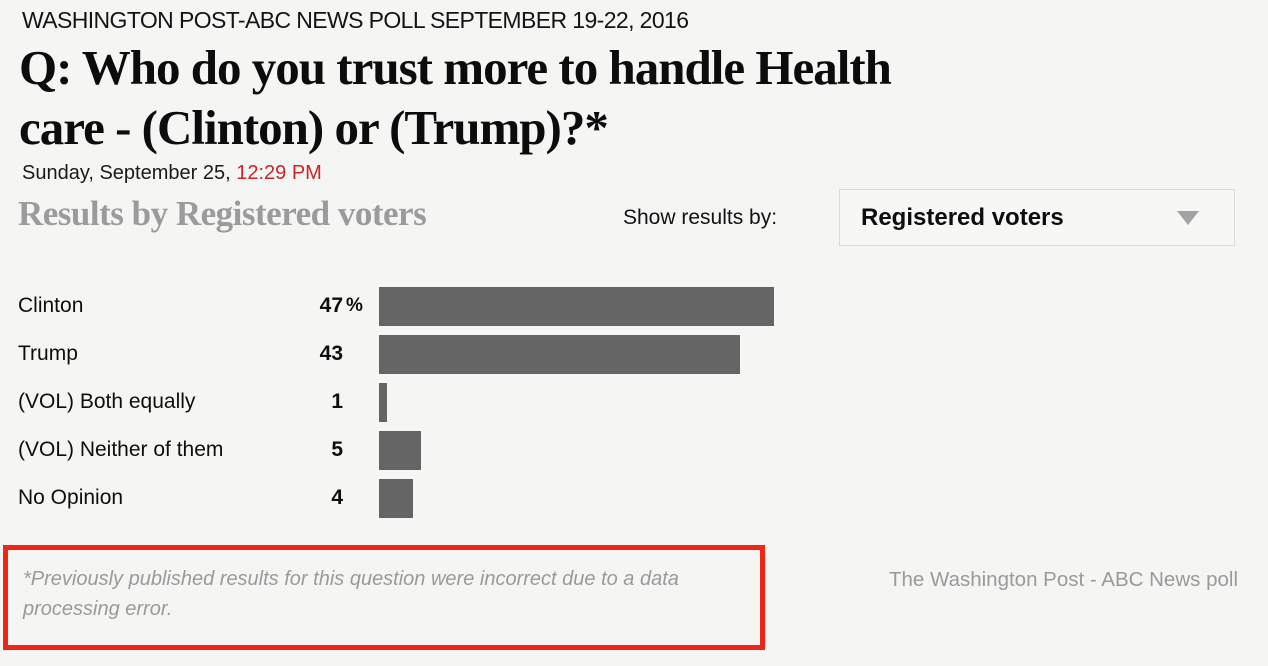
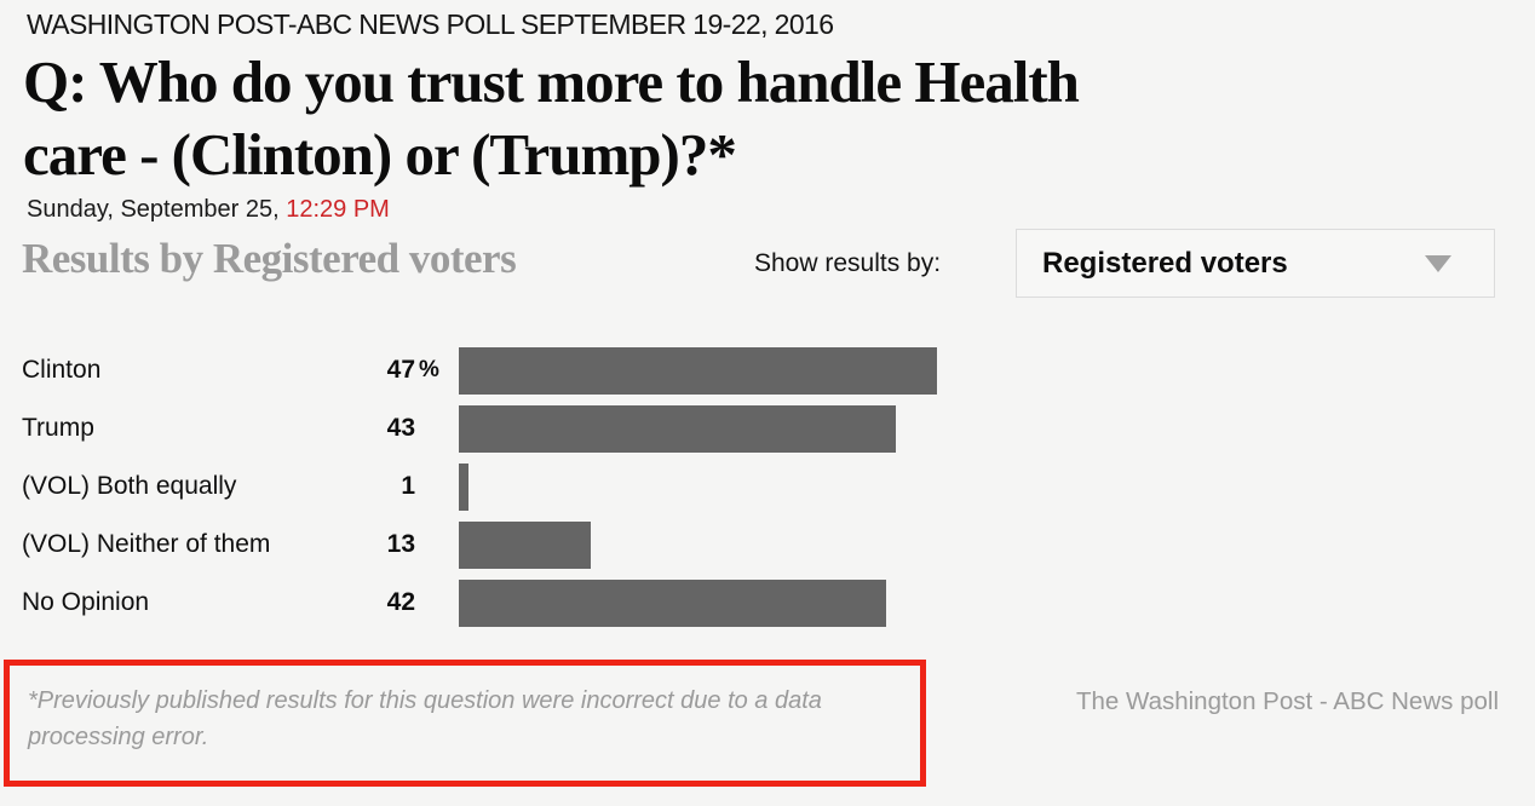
(VOL) Neither of them: 5 -> 13
No Opinion: 4 -> 42
